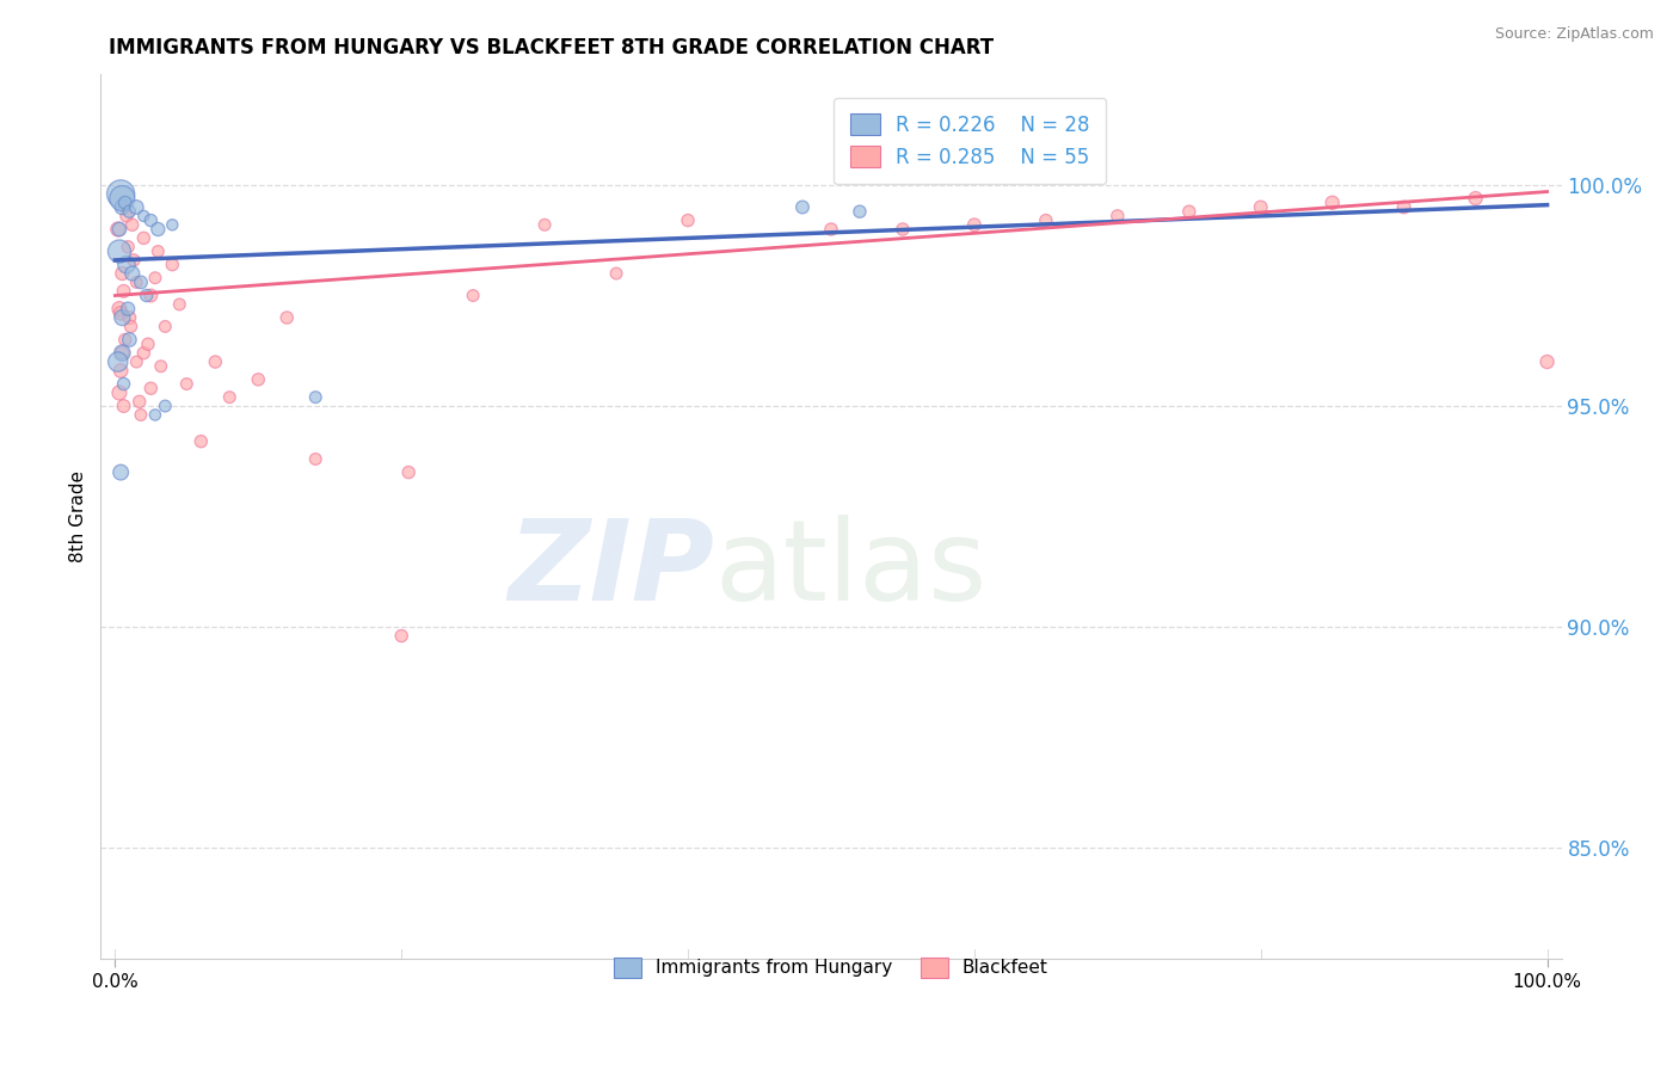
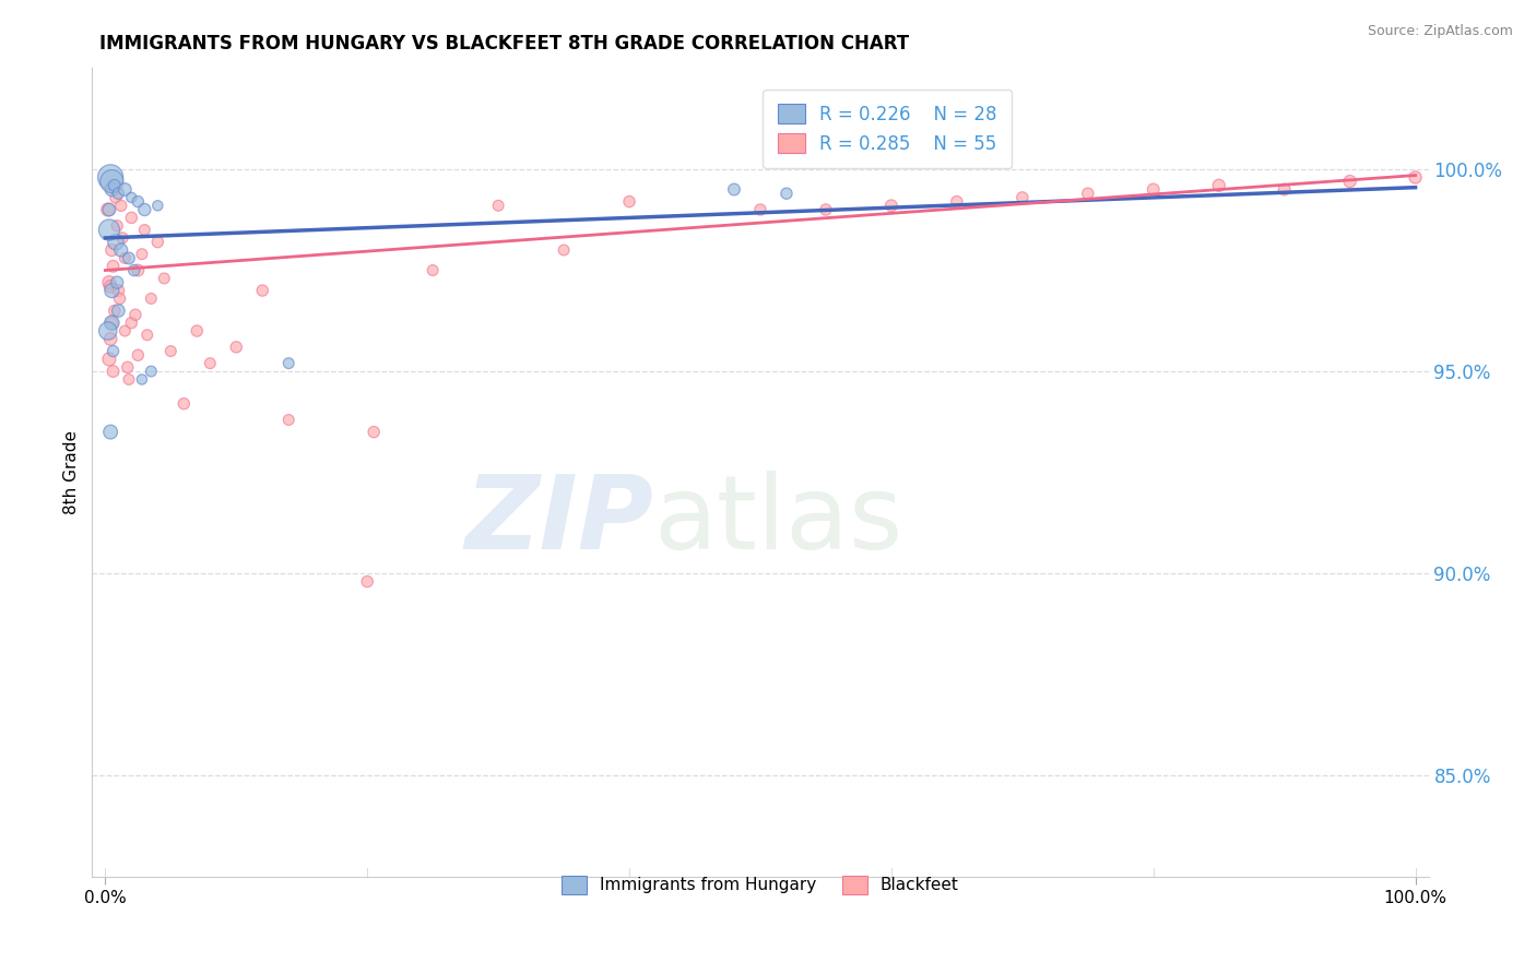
Blackfeet/100.0%: 96.0% -> 99.8%
